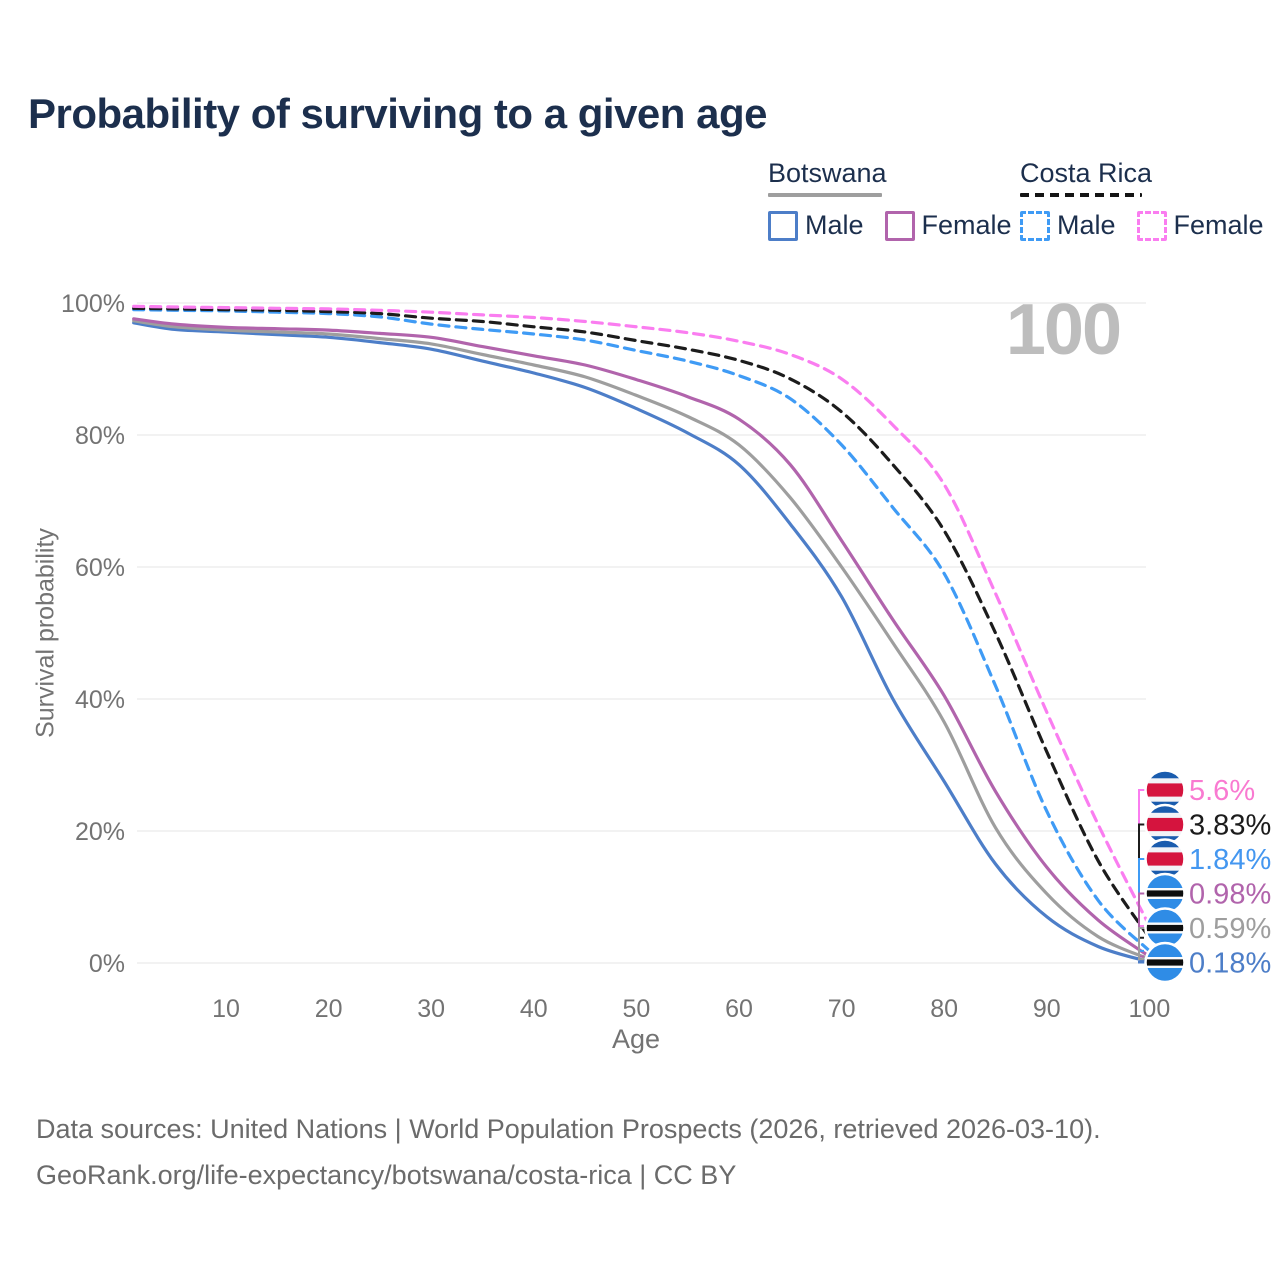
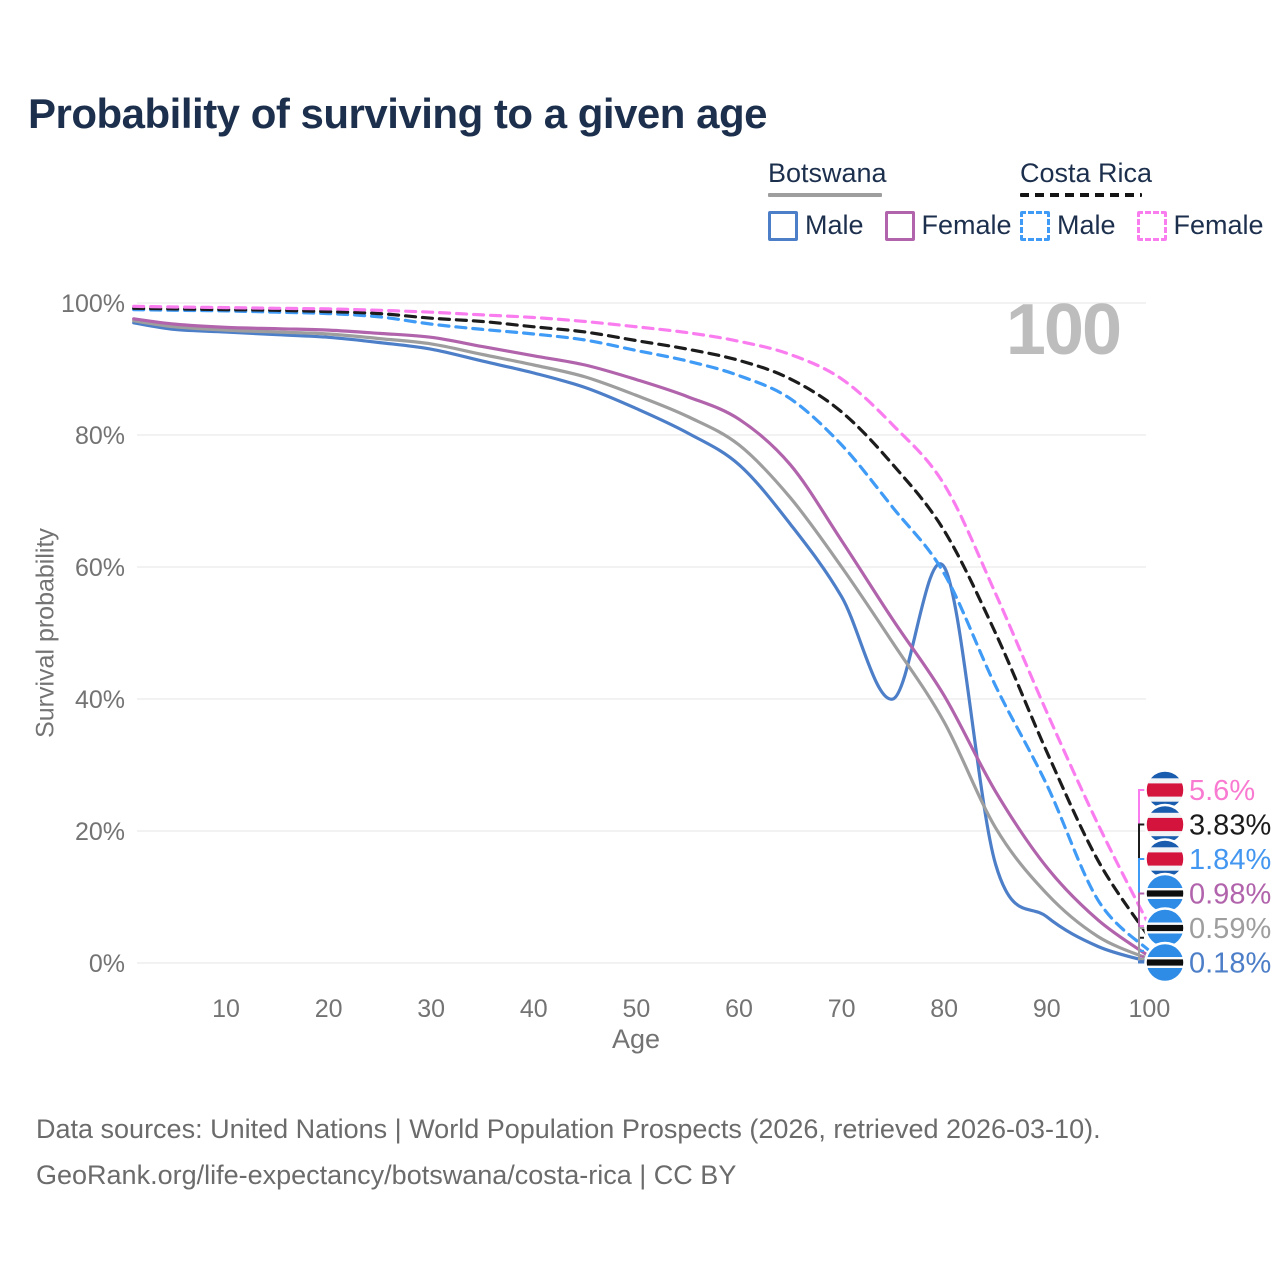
Botswana Male/80: 28% -> 60%
Costa Rica Male/90: 23% -> 27%
